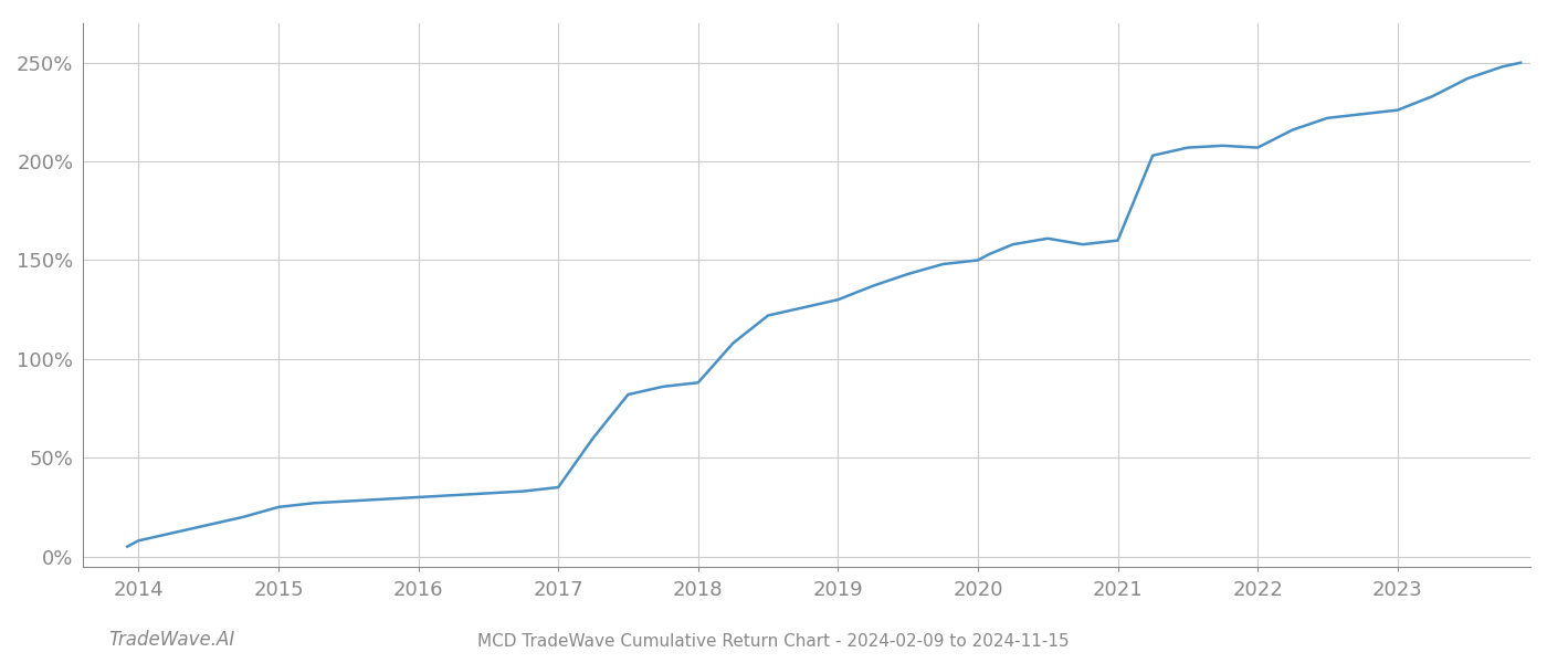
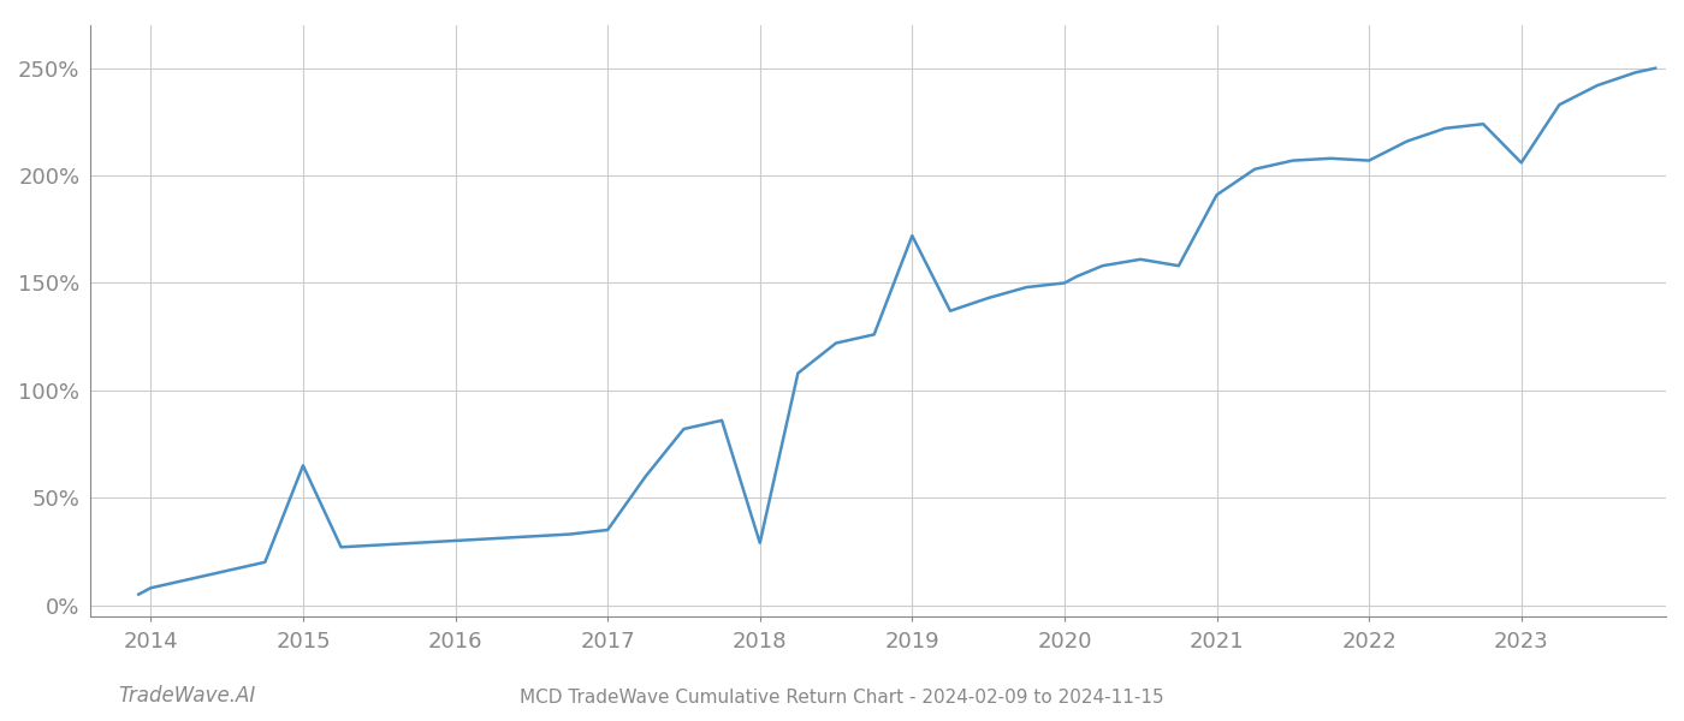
2015: 25% -> 65%
2018: 88% -> 29%
2019: 130% -> 172%
2021: 160% -> 191%
2023: 226% -> 206%
